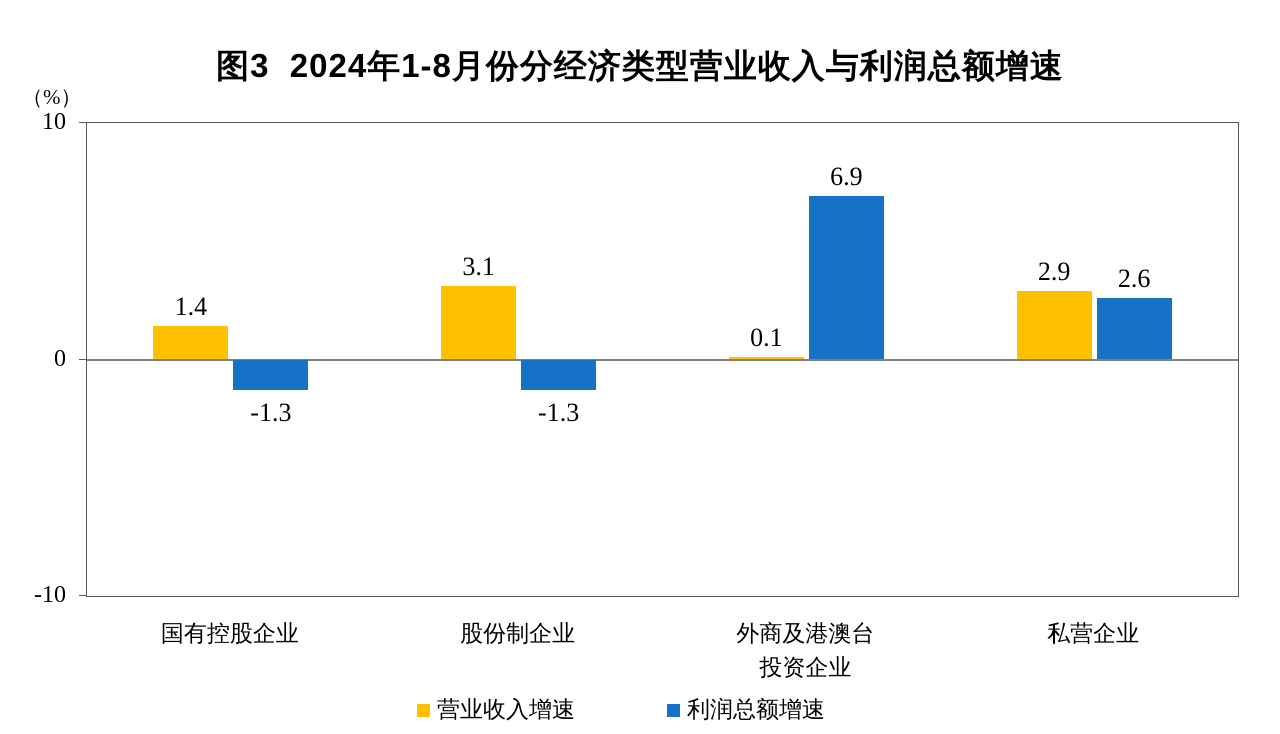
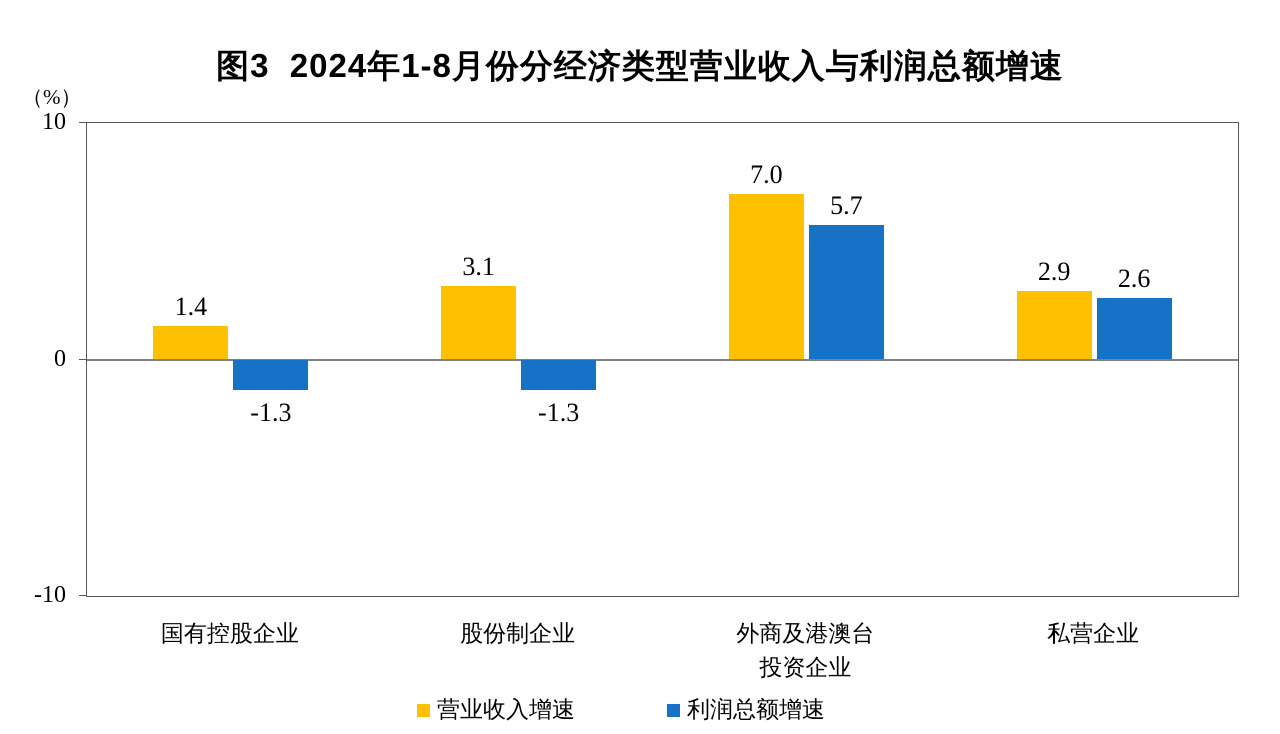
营业收入增速/外商及港澳台投资企业: 0.1 -> 7.0
利润总额增速/外商及港澳台投资企业: 6.9 -> 5.7
